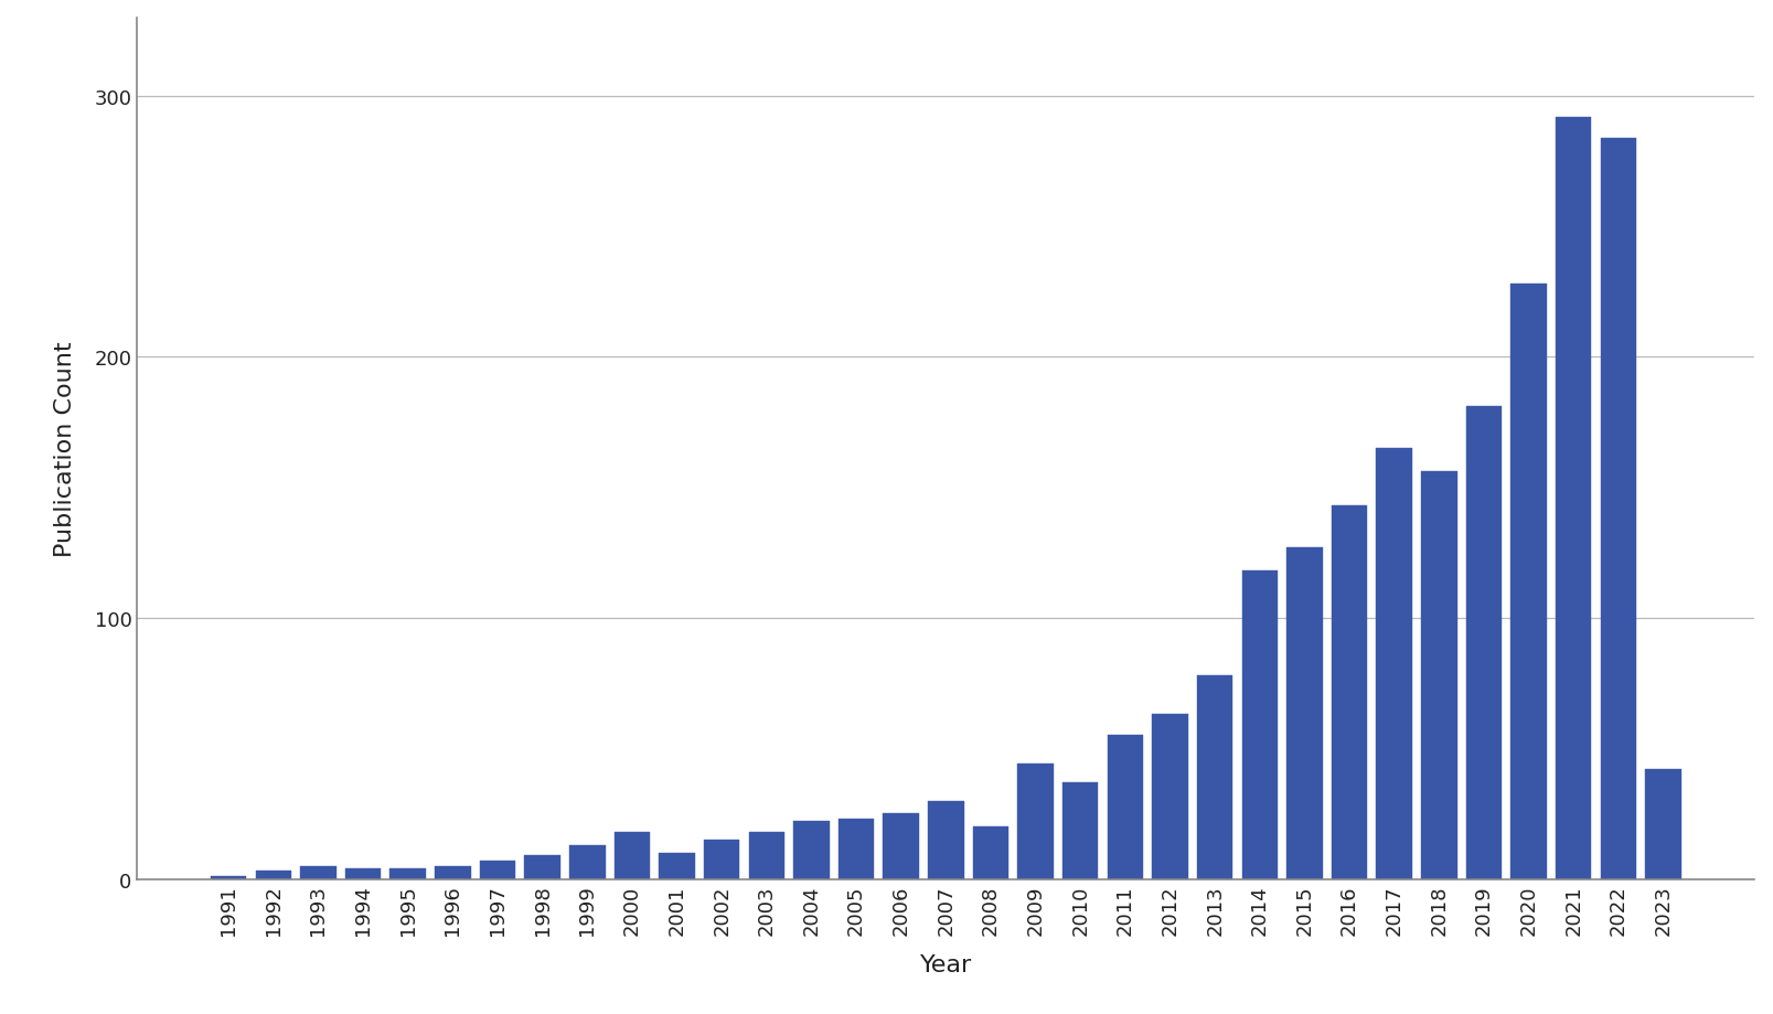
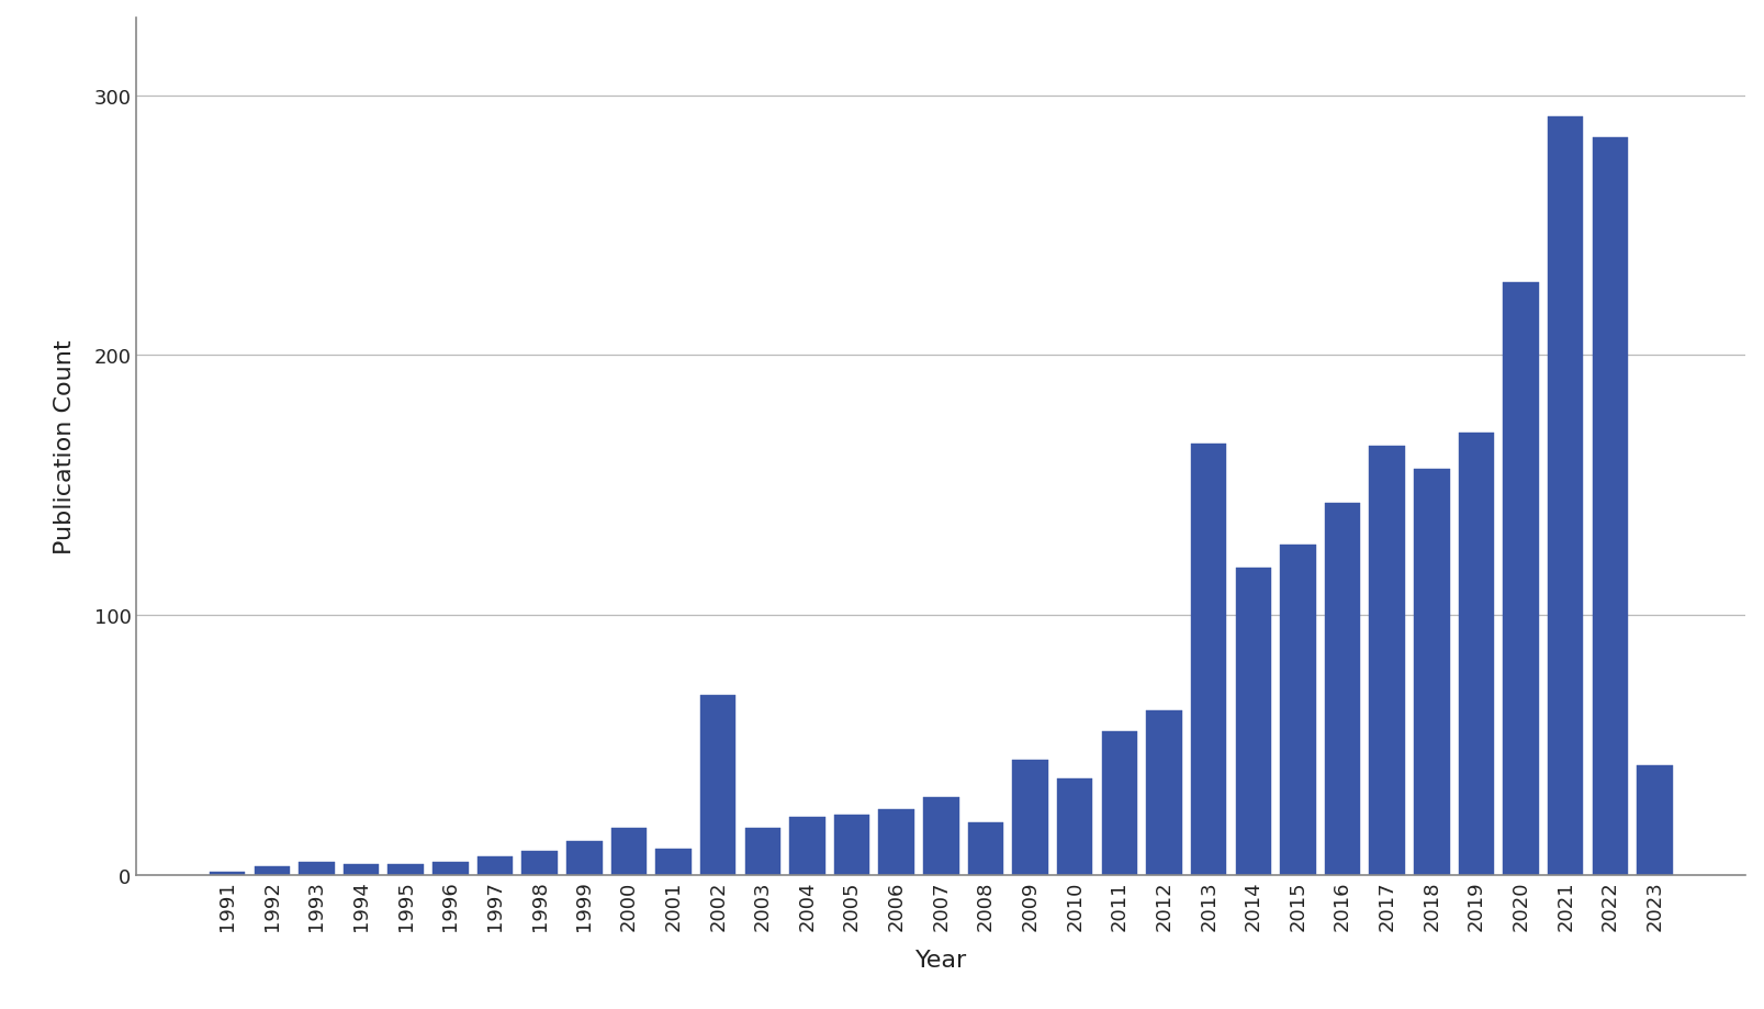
2002: 15 -> 69
2013: 78 -> 166
2019: 181 -> 170
